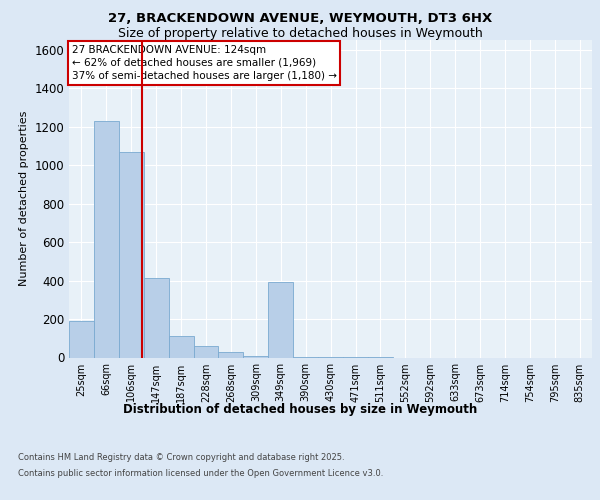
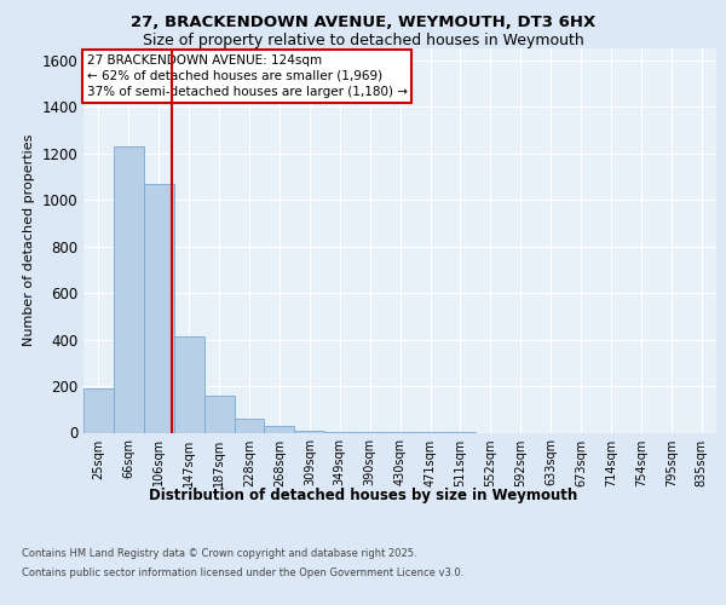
187sqm: 110 -> 160
349sqm: 390 -> 0
